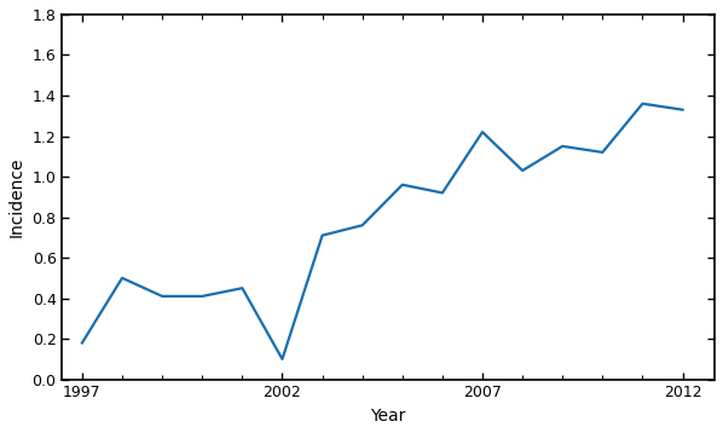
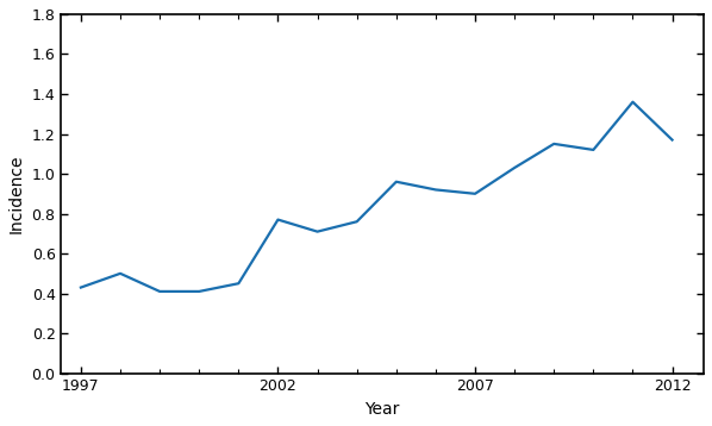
1997: 0.18 -> 0.43
2002: 0.10 -> 0.77
2007: 1.22 -> 0.90
2012: 1.33 -> 1.17
